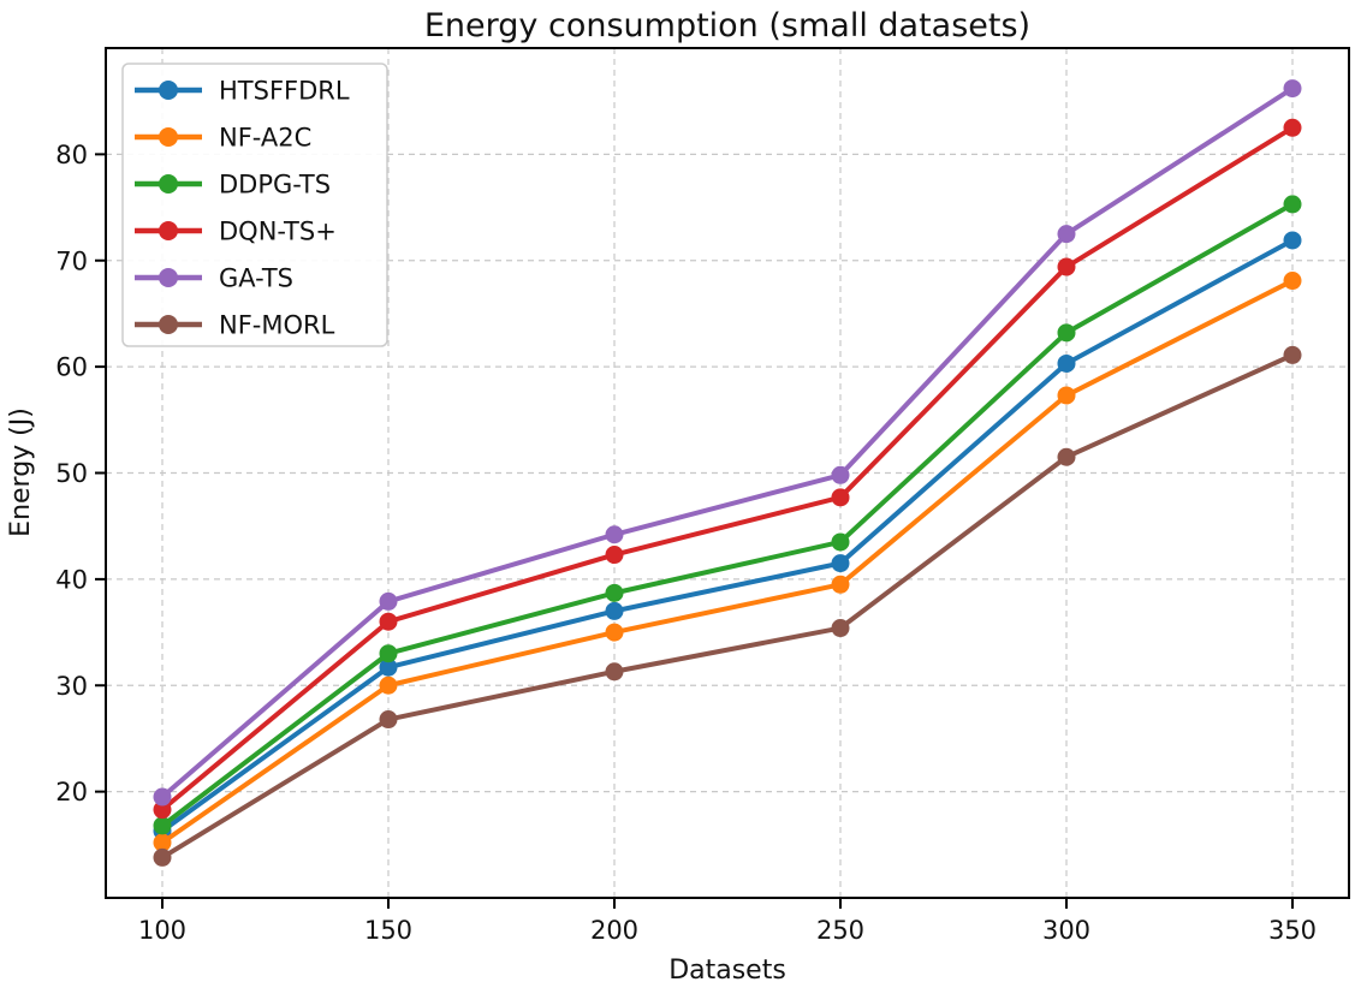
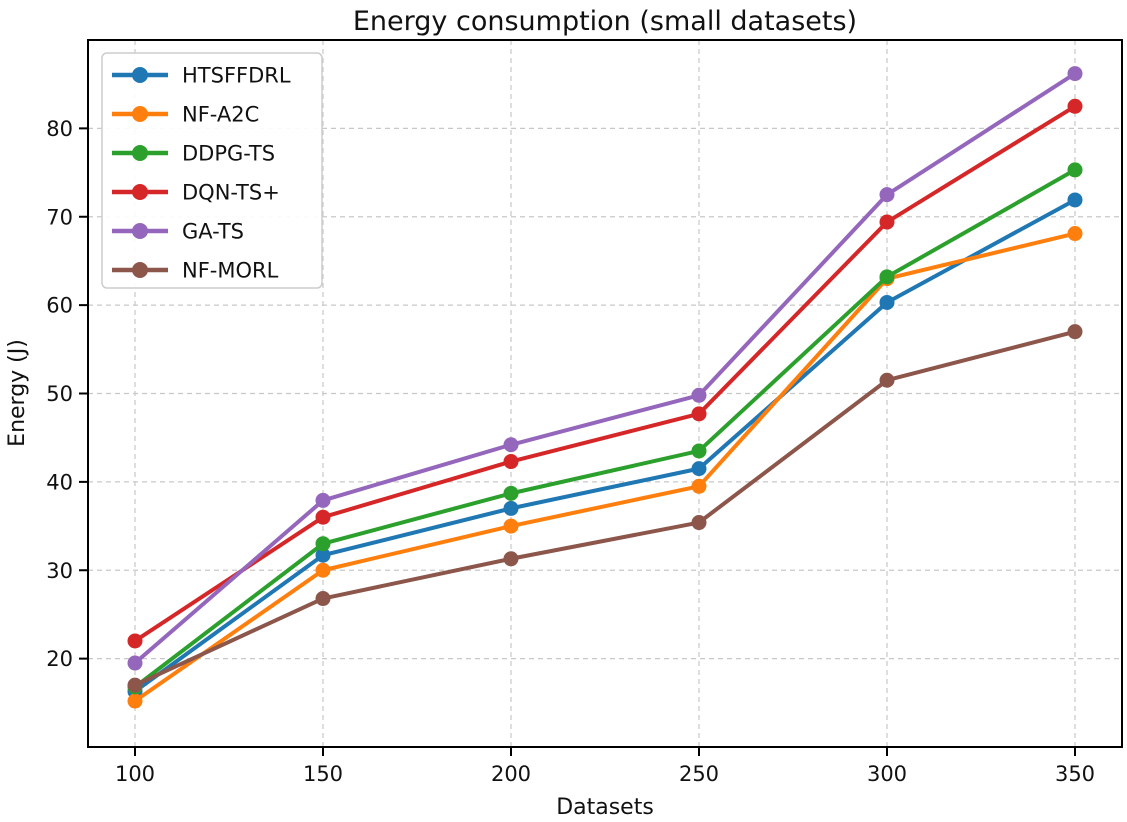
DQN-TS+/100: 18 -> 22
NF-MORL/100: 14 -> 17
NF-A2C/300: 57 -> 63
NF-MORL/350: 61 -> 57
